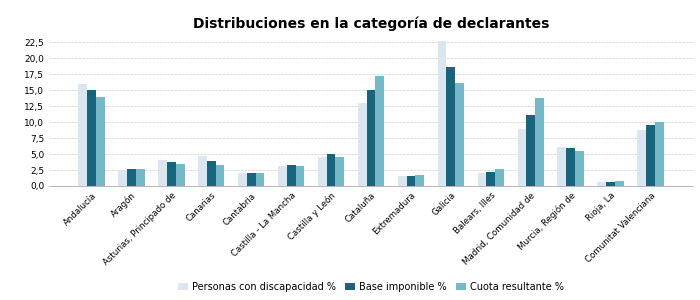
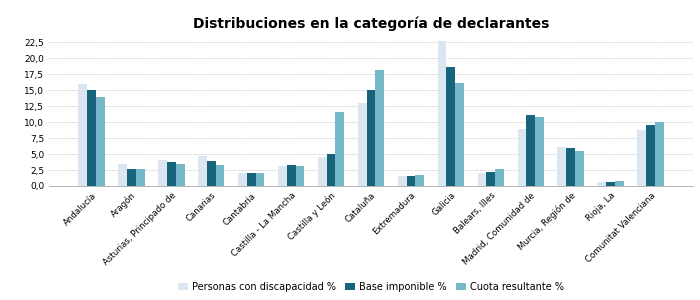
Personas con discapacidad %/Aragón: 2,5 -> 3,4
Cuota resultante %/Castilla y León: 4,5 -> 11,6
Cuota resultante %/Cataluña: 17,3 -> 18,2
Cuota resultante %/Madrid, Comunidad de: 13,8 -> 10,8
